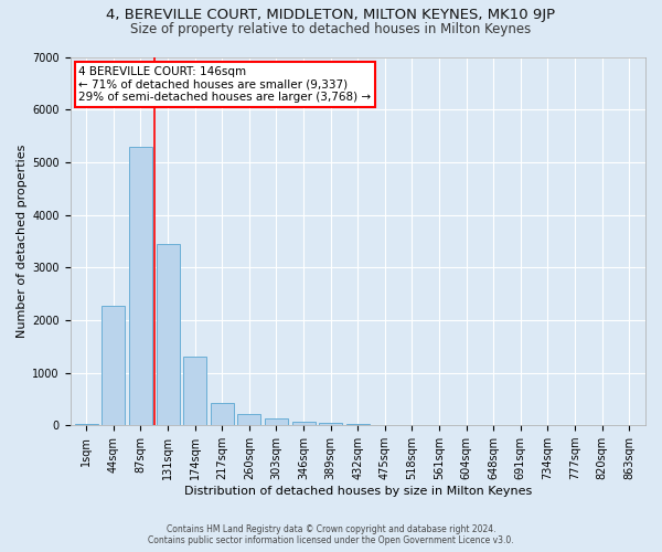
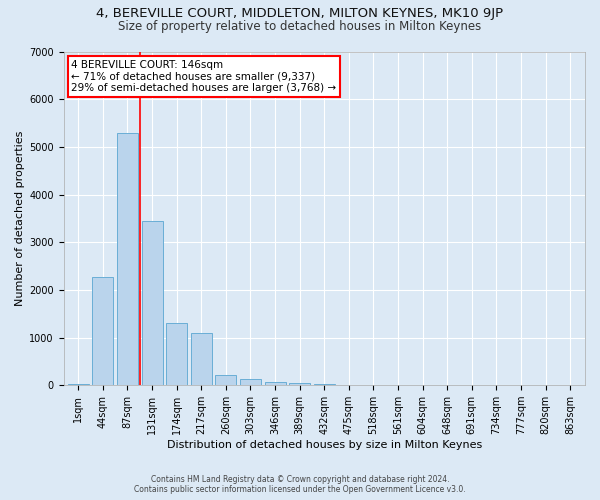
217sqm: 430 -> 1100
